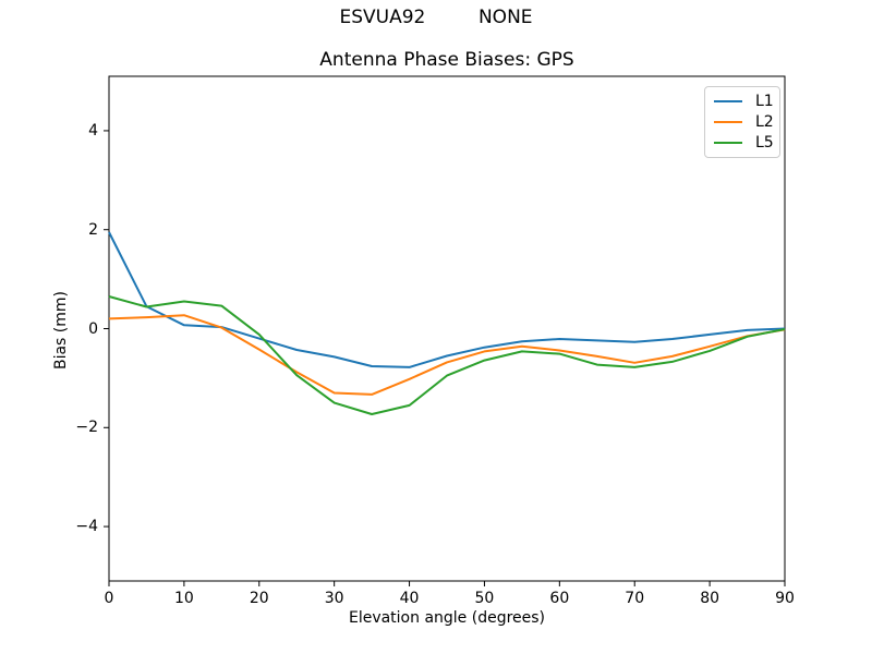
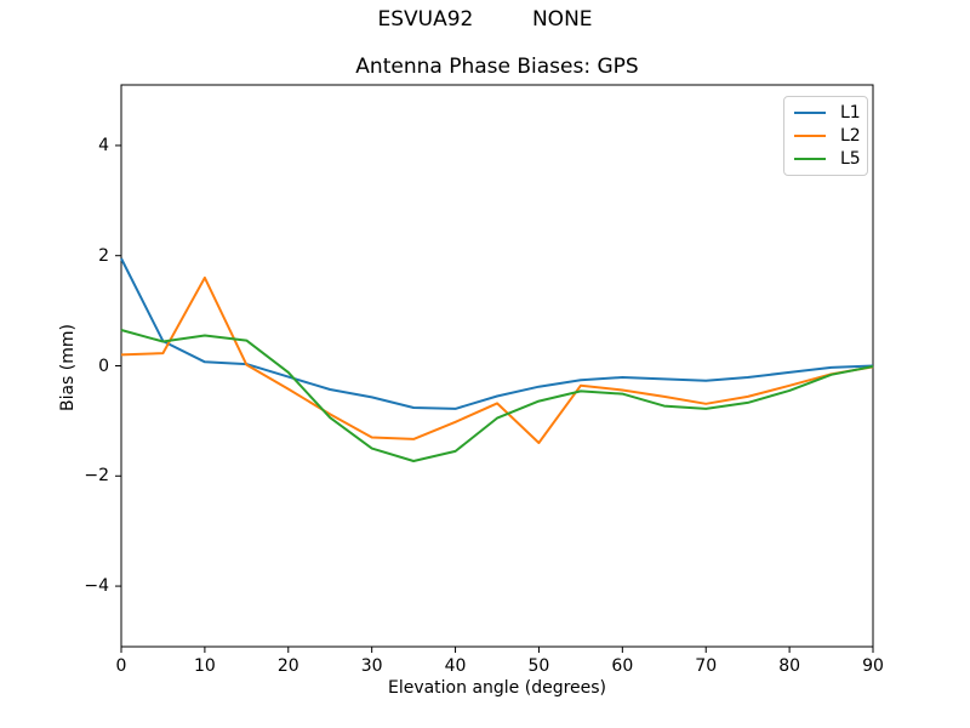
L2/10: 0.3 -> 1.6
L2/50: -0.5 -> -1.4
